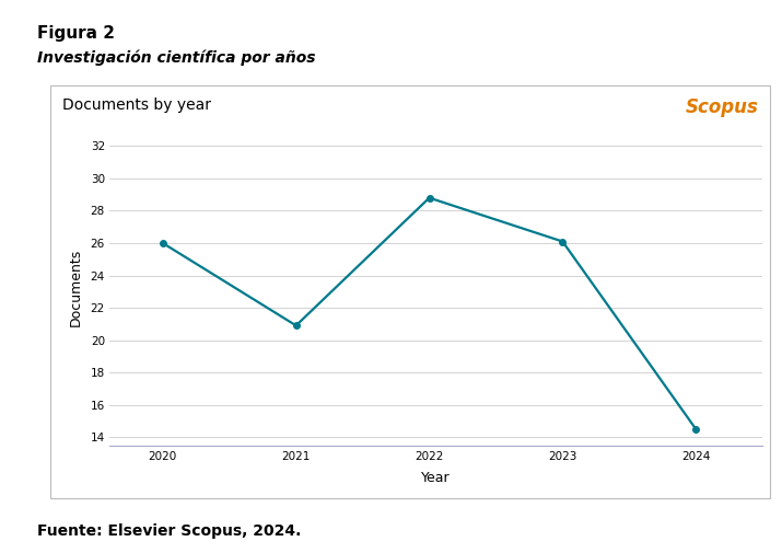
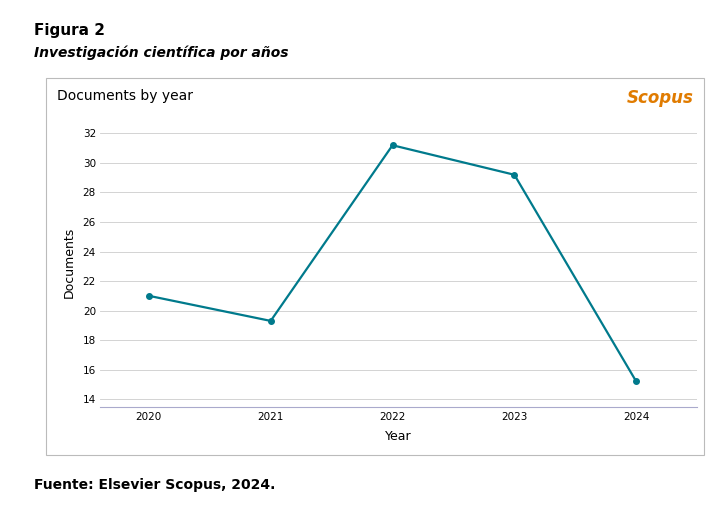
2020: 26.0 -> 21.0
2021: 20.9 -> 19.3
2022: 28.8 -> 31.2
2023: 26.1 -> 29.2
2024: 14.5 -> 15.2
